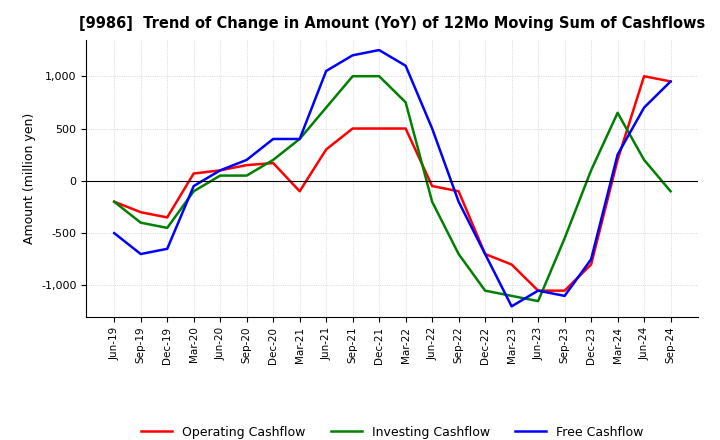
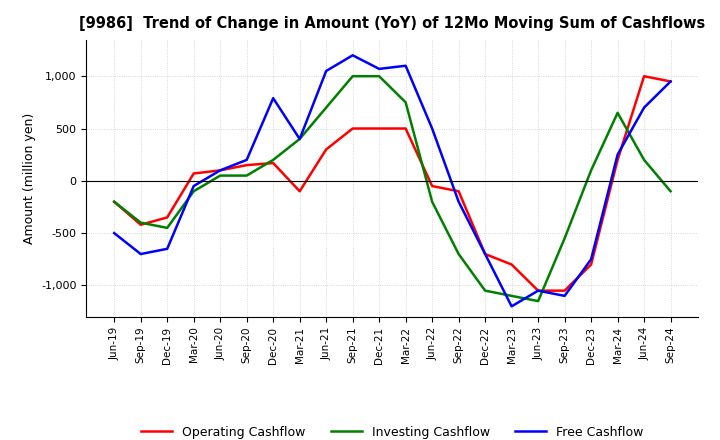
Operating Cashflow/Sep-19: -300 -> -420
Free Cashflow/Dec-20: 400 -> 790
Free Cashflow/Dec-21: 1,250 -> 1,070
